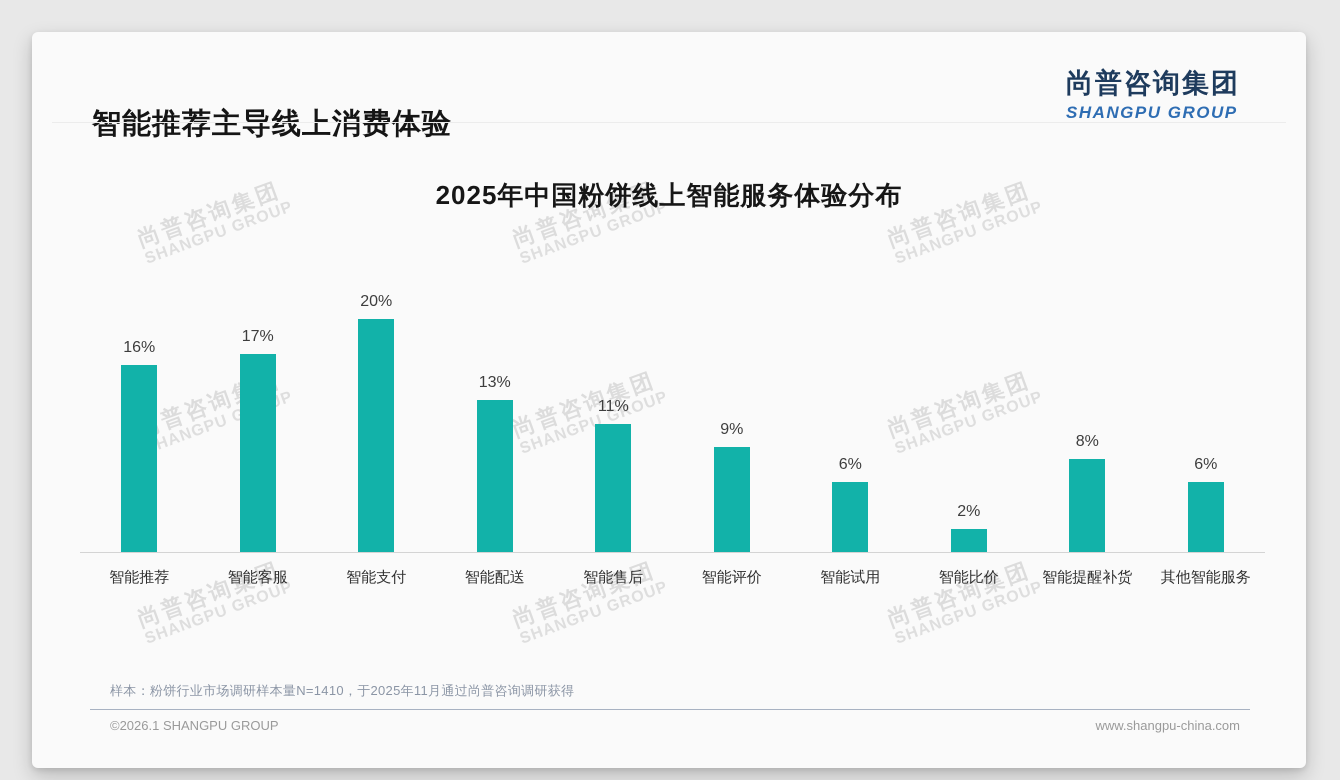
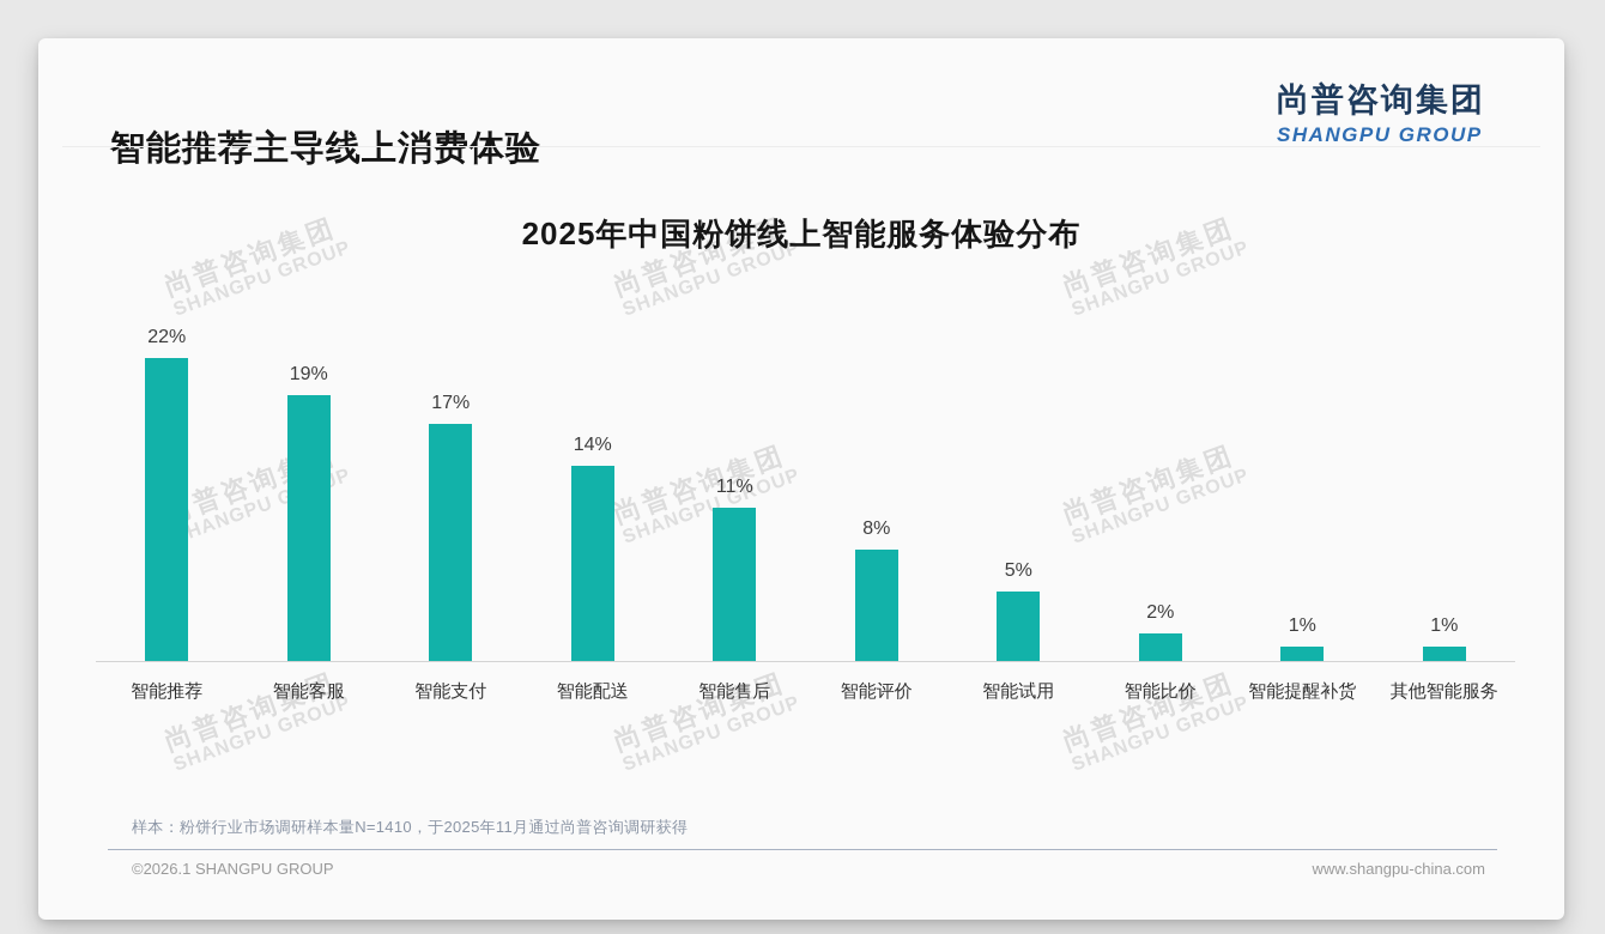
智能推荐: 16% -> 22%
智能客服: 17% -> 19%
智能支付: 20% -> 17%
智能配送: 13% -> 14%
智能评价: 9% -> 8%
智能试用: 6% -> 5%
智能提醒补货: 8% -> 1%
其他智能服务: 6% -> 1%
